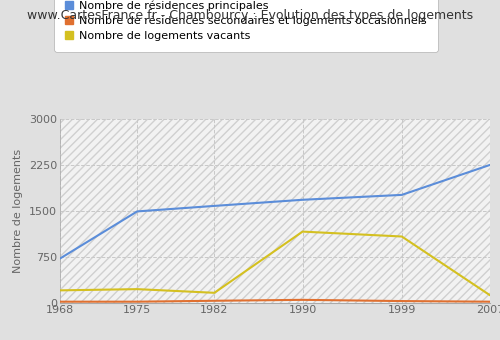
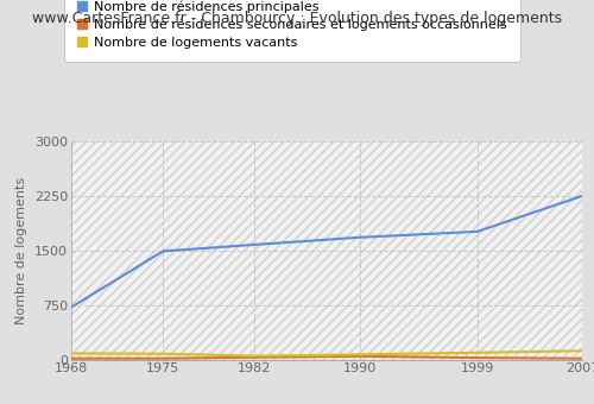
Nombre de logements vacants/1968: 200 -> 80
Nombre de logements vacants/1975: 220 -> 80
Nombre de logements vacants/1982: 160 -> 50
Nombre de logements vacants/1990: 1160 -> 70
Nombre de logements vacants/1999: 1080 -> 100
